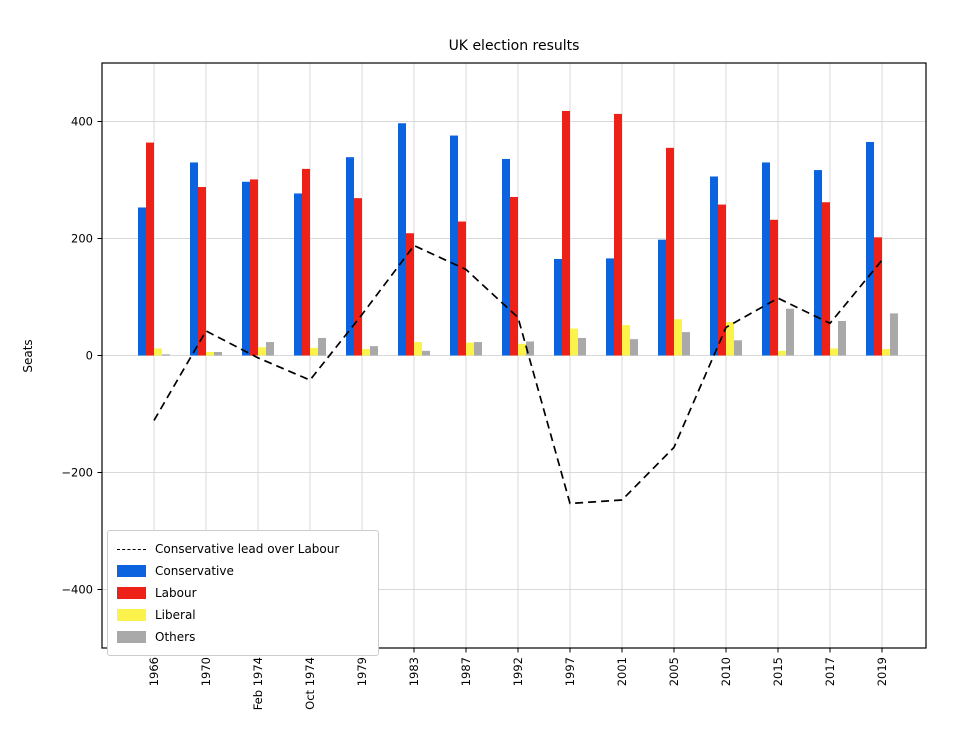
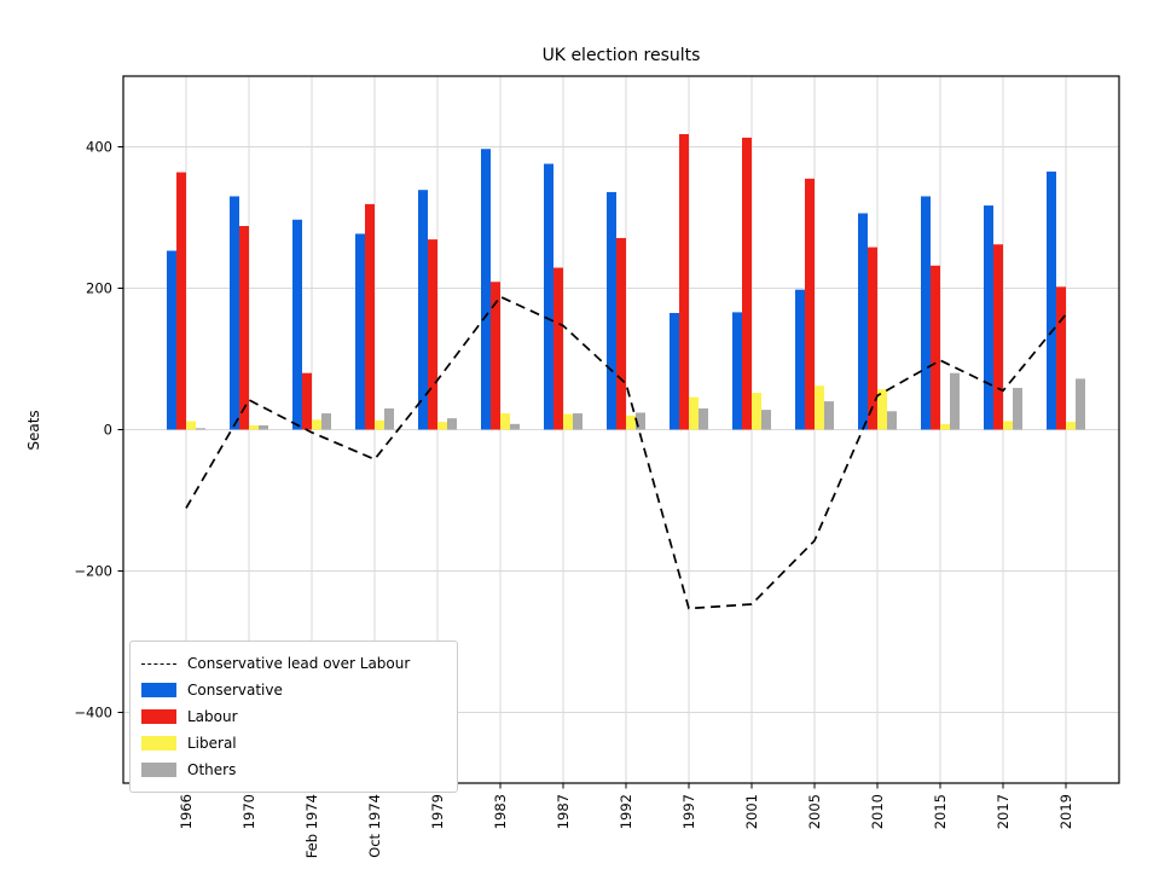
Labour/Feb 1974: 300 -> 80
